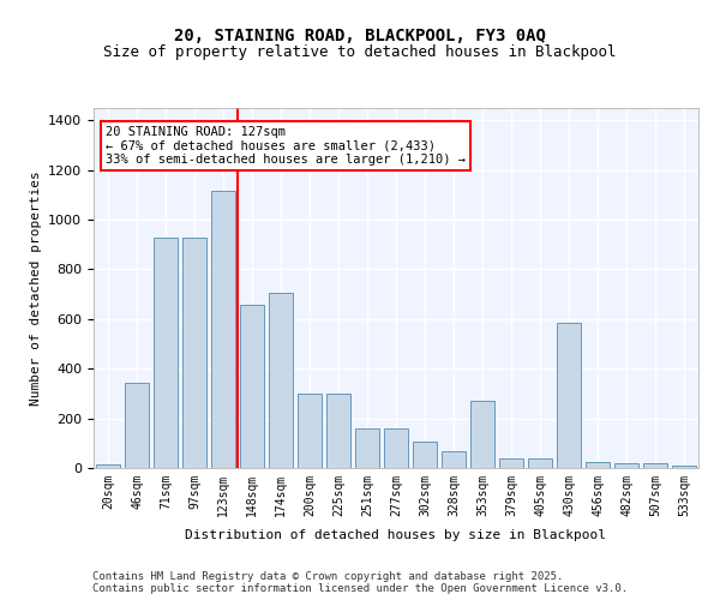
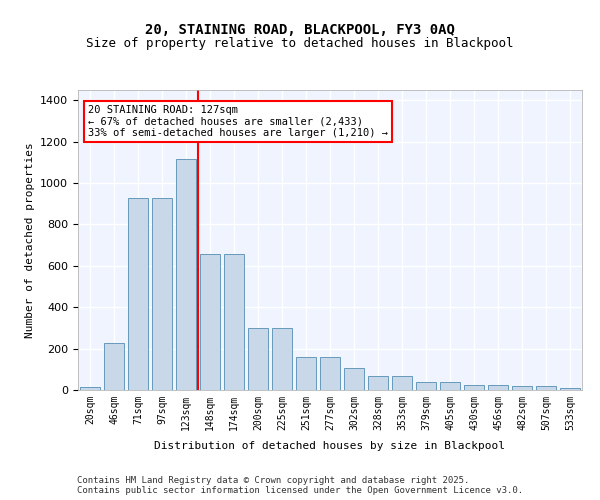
46sqm: 345 -> 228
174sqm: 705 -> 658
353sqm: 270 -> 70
430sqm: 585 -> 25
